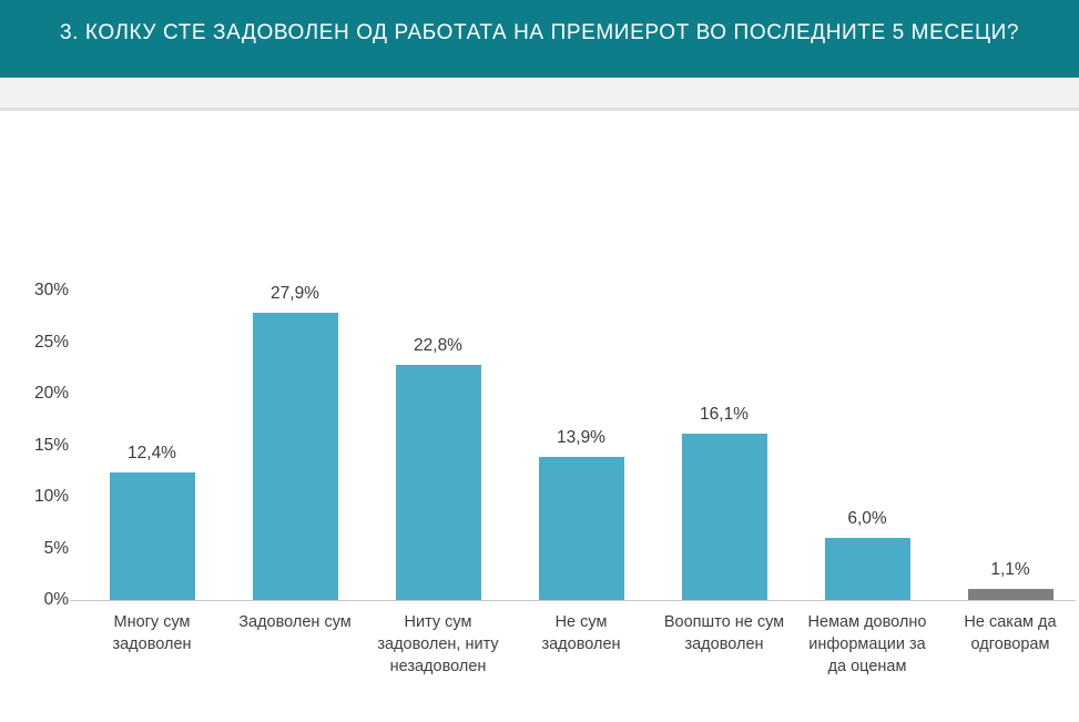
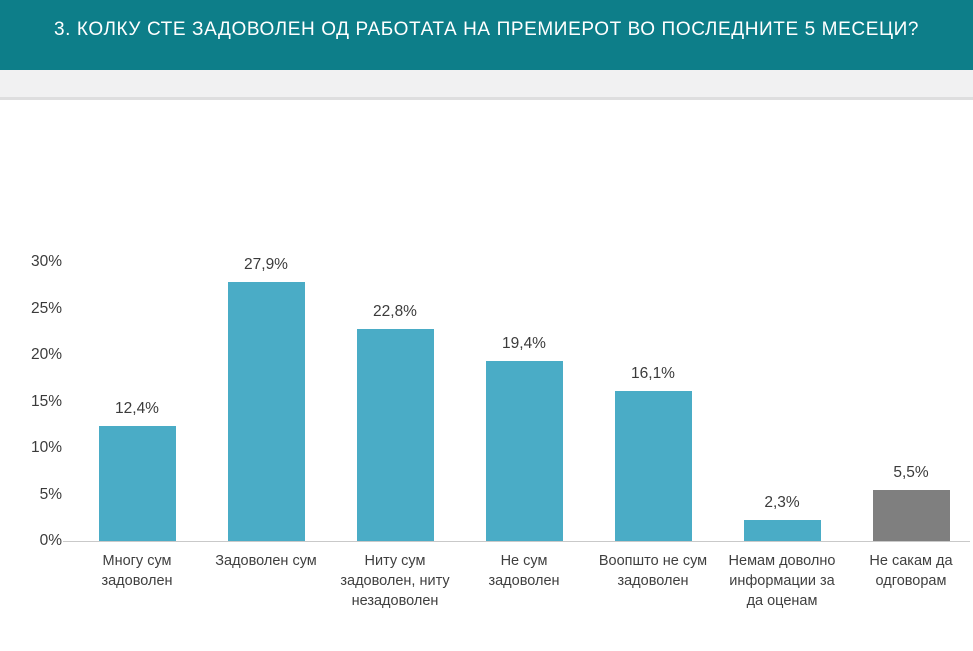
Не сум задоволен: 13,9% -> 19,4%
Немам доволно информации за да оценам: 6,0% -> 2,3%
Не сакам да одговорам: 1,1% -> 5,5%
